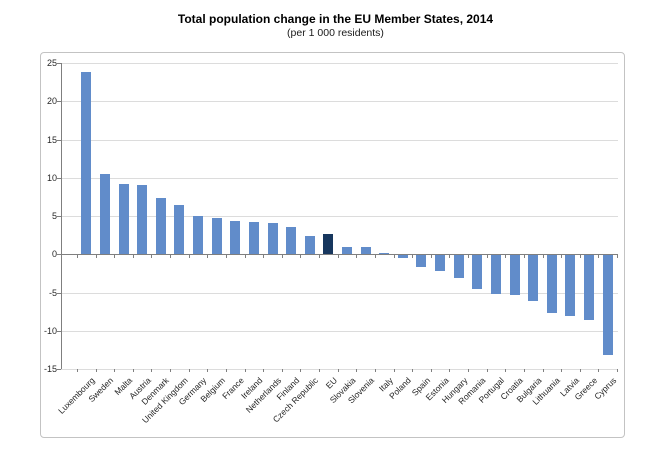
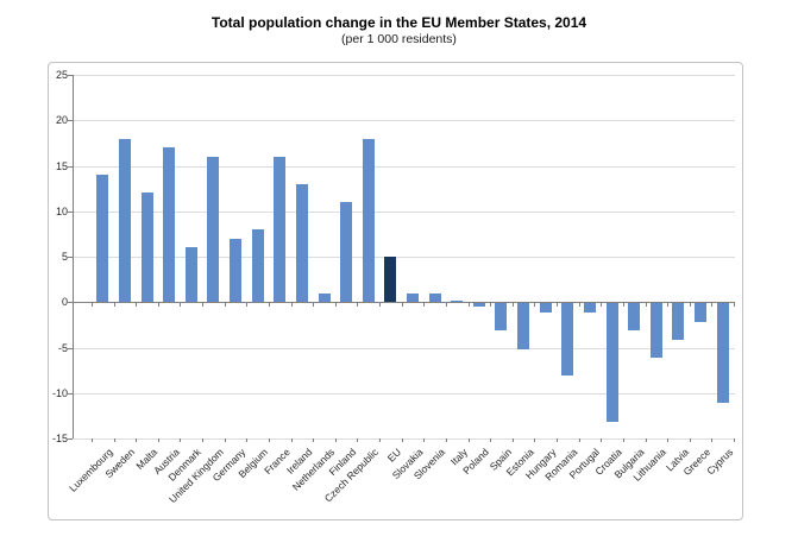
Luxembourg: 24 -> 14
Sweden: 10 -> 18
Malta: 9 -> 12
Austria: 9 -> 17
Denmark: 7 -> 6
United Kingdom: 6 -> 16
Germany: 5 -> 7
Belgium: 5 -> 8
France: 4 -> 16
Ireland: 4 -> 13
Netherlands: 4 -> 1
Finland: 4 -> 11
Czech Republic: 2 -> 18
EU: 3 -> 5
Spain: -2 -> -3
Estonia: -2 -> -5
Hungary: -3 -> -1
Romania: -4 -> -8
Portugal: -5 -> -1
Croatia: -5 -> -13
Bulgaria: -6 -> -3
Lithuania: -8 -> -6
Latvia: -8 -> -4
Greece: -8 -> -2
Cyprus: -13 -> -11
